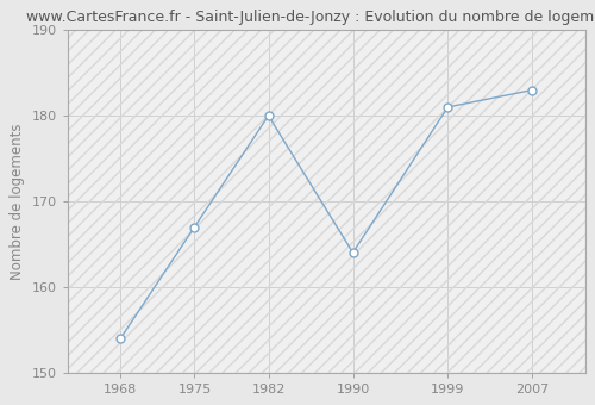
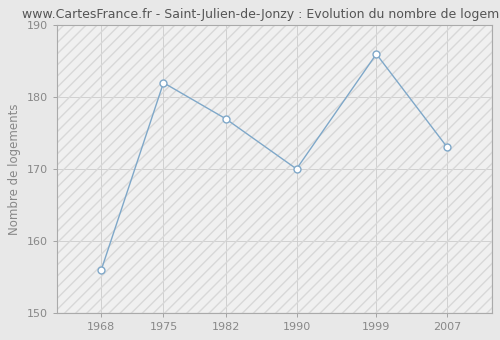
1968: 154 -> 156
1975: 167 -> 182
1982: 180 -> 177
1990: 164 -> 170
1999: 181 -> 186
2007: 183 -> 173
